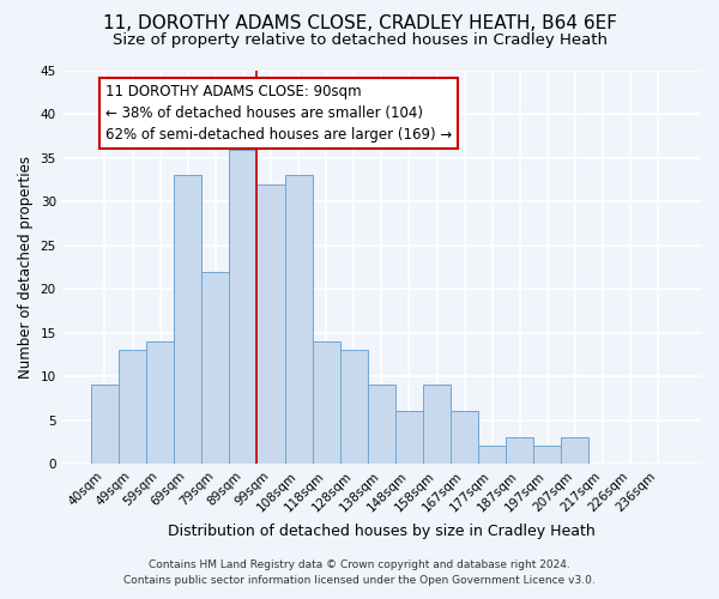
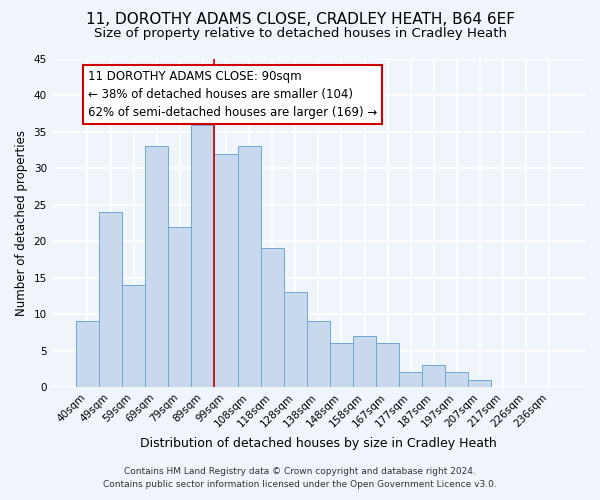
49sqm: 13 -> 24
118sqm: 14 -> 19
158sqm: 9 -> 7
207sqm: 3 -> 1
